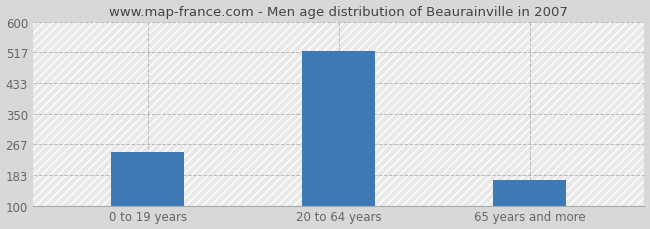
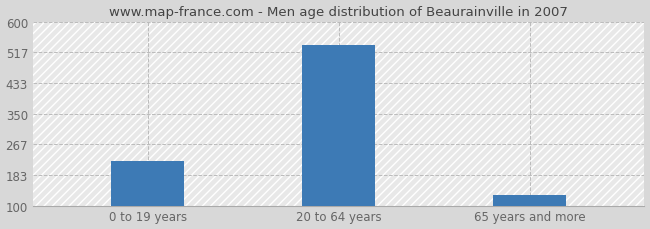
0 to 19 years: 245 -> 222
20 to 64 years: 520 -> 537
65 years and more: 170 -> 128
